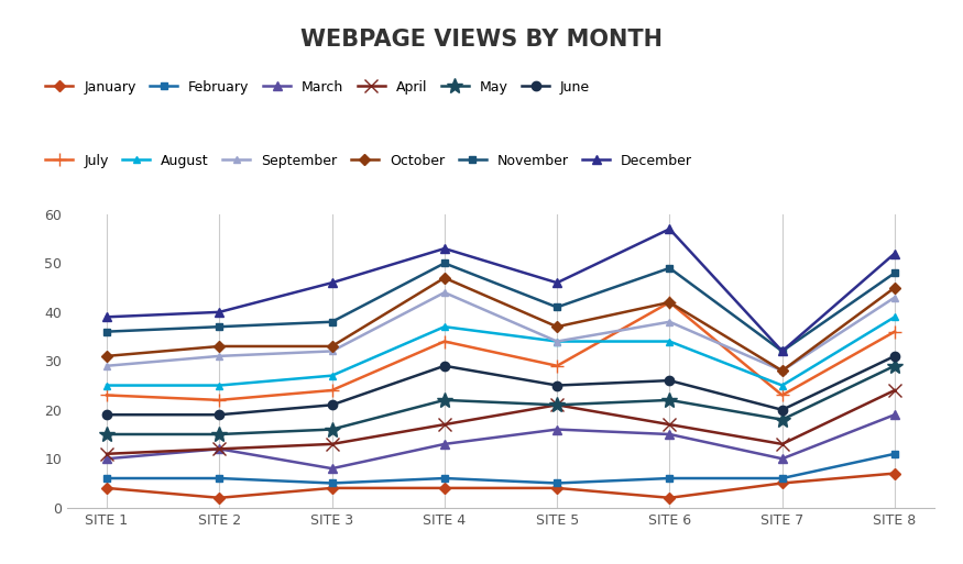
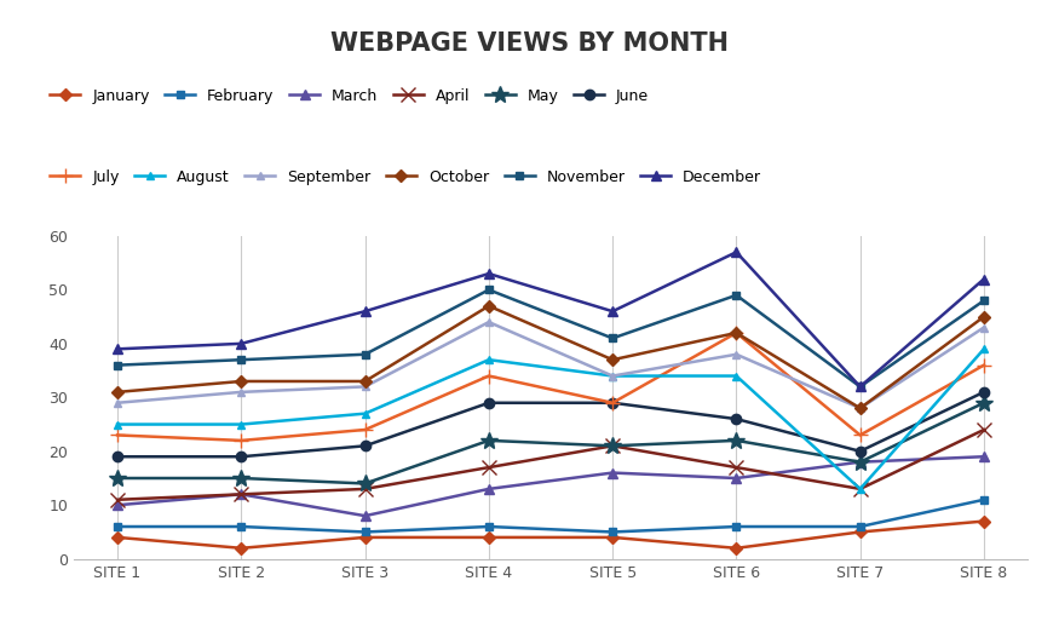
May/SITE 3: 16 -> 14
June/SITE 5: 25 -> 29
March/SITE 7: 10 -> 18
August/SITE 7: 25 -> 13
